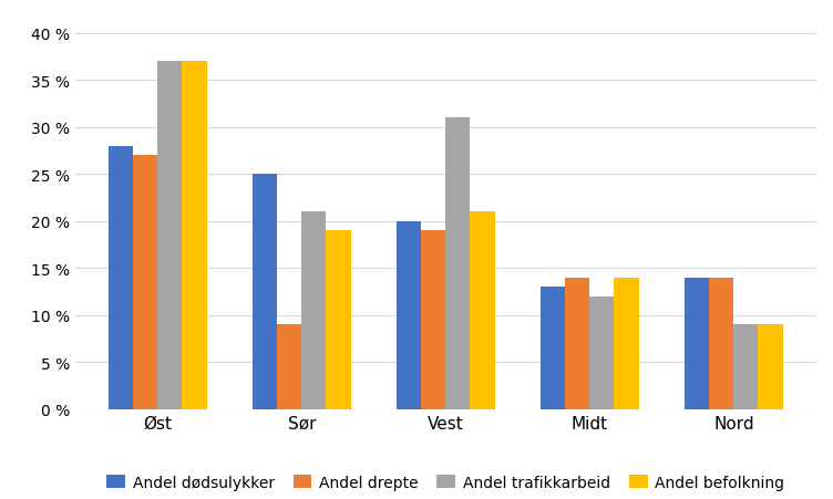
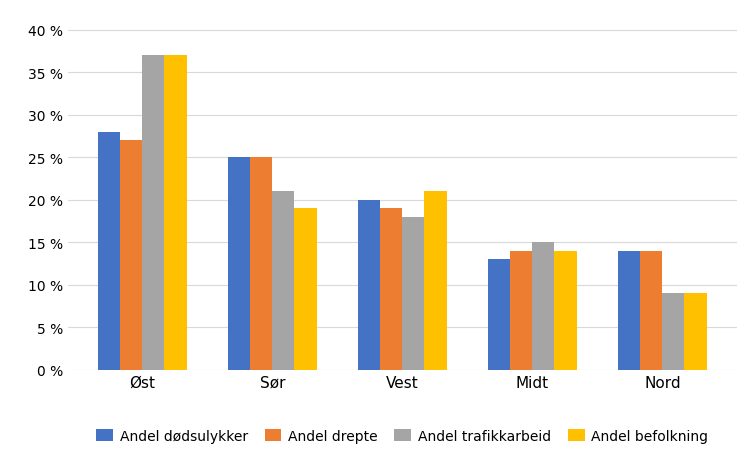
Andel drepte/Sør: 9 % -> 25 %
Andel trafikkarbeid/Vest: 31 % -> 18 %
Andel trafikkarbeid/Midt: 12 % -> 15 %
